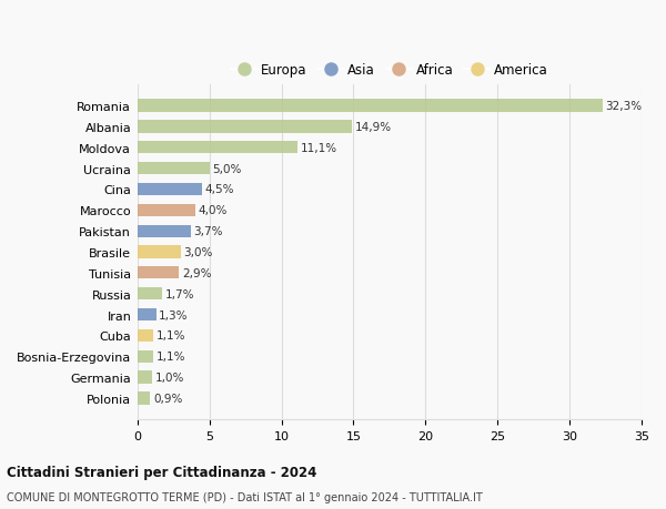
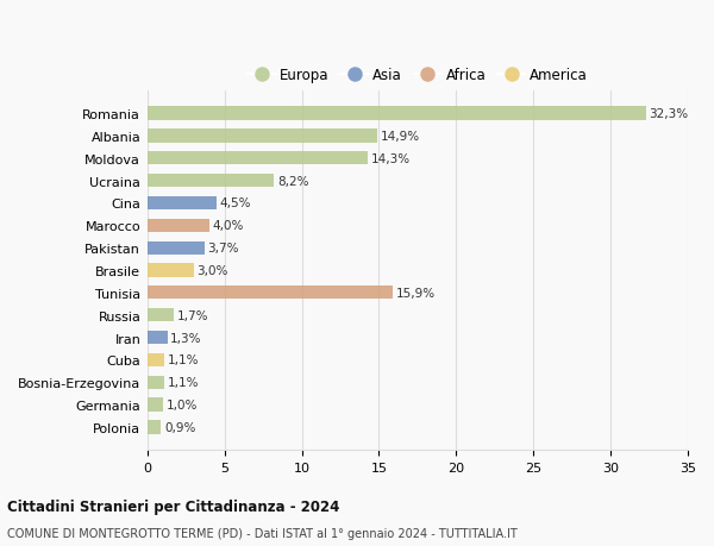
Moldova: 11,1% -> 14,3%
Ucraina: 5,0% -> 8,2%
Tunisia: 2,9% -> 15,9%
